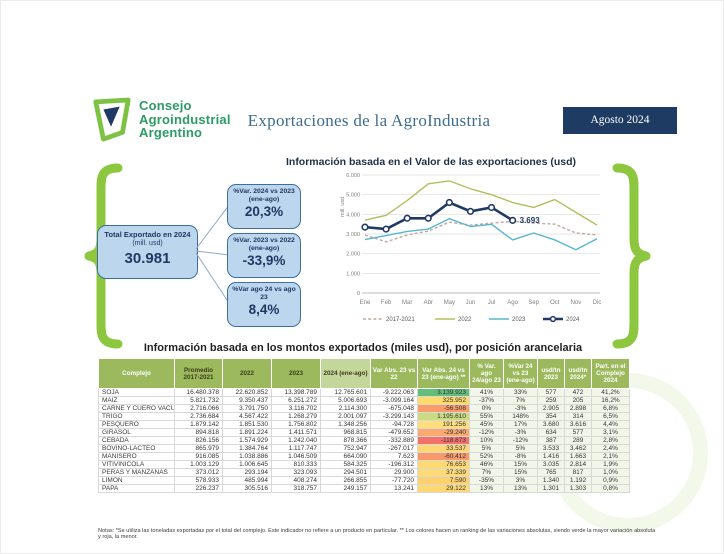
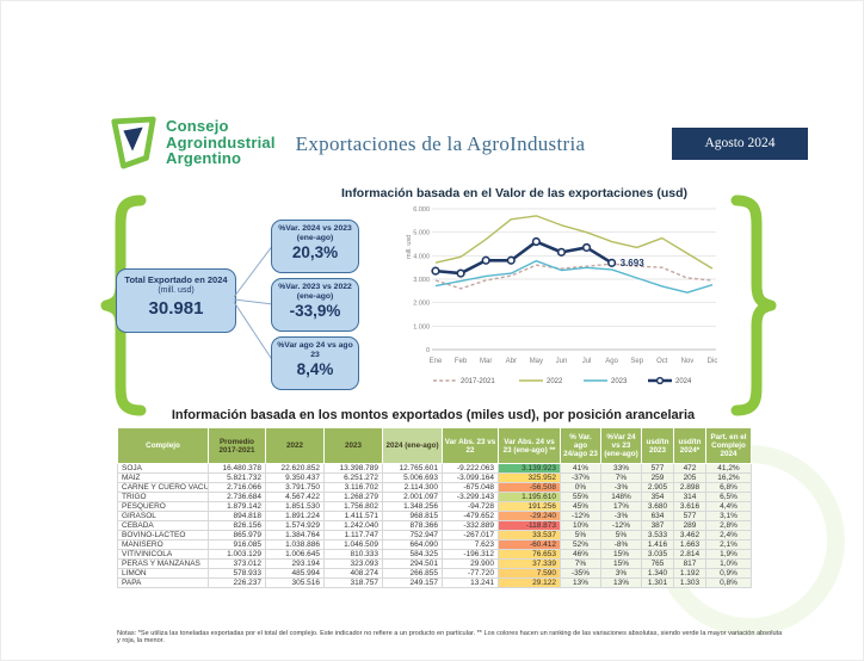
2023/Ago: 2700 -> 3400
2023/Nov: 2200 -> 2400
